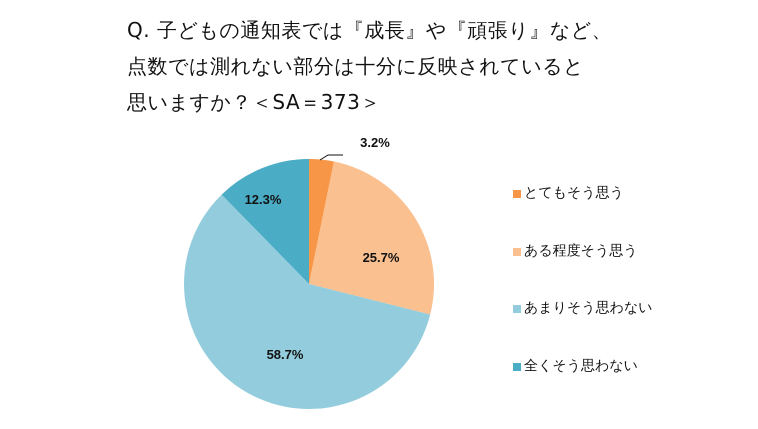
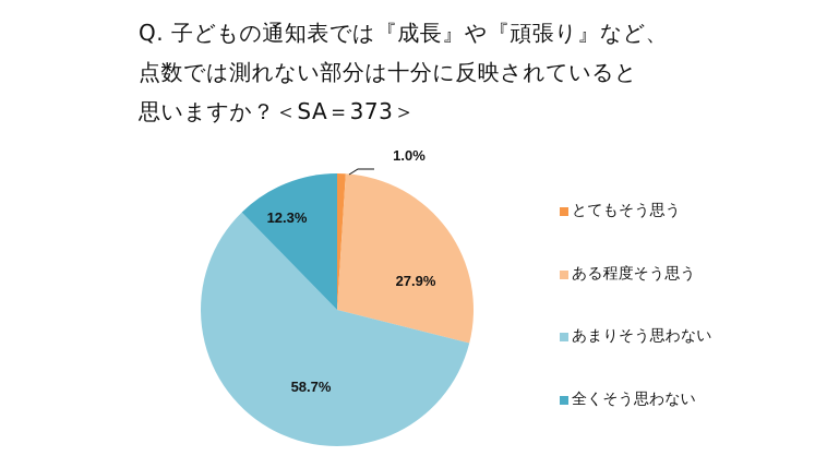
とてもそう思う: 3.2% -> 1.0%
ある程度そう思う: 25.7% -> 27.9%
